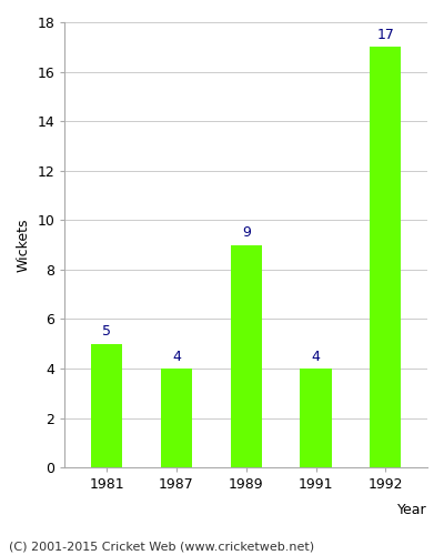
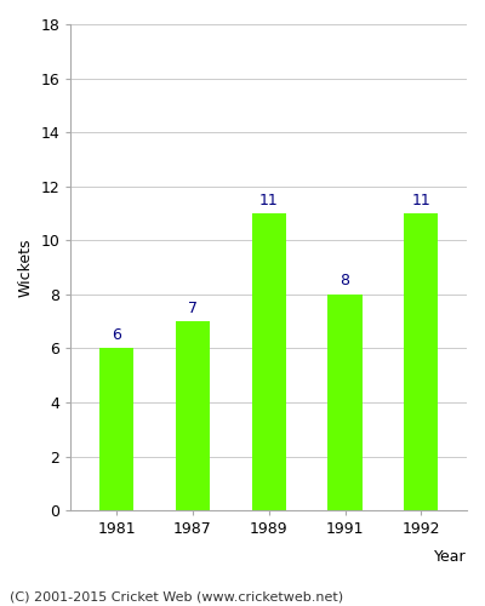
1981: 5 -> 6
1987: 4 -> 7
1989: 9 -> 11
1991: 4 -> 8
1992: 17 -> 11
